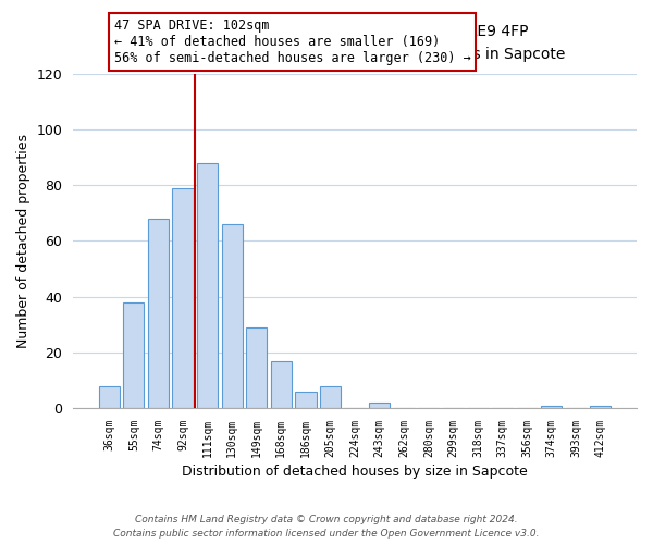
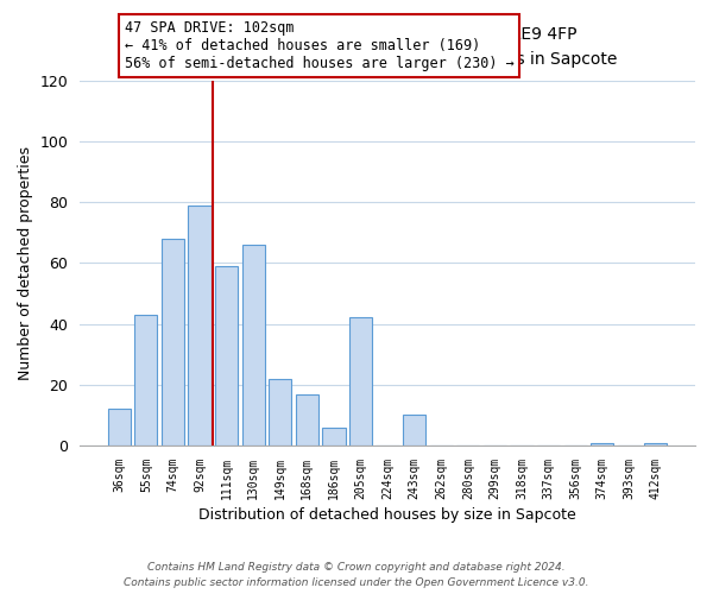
36sqm: 8 -> 12
55sqm: 38 -> 43
111sqm: 88 -> 59
149sqm: 29 -> 22
205sqm: 8 -> 42
243sqm: 2 -> 10
